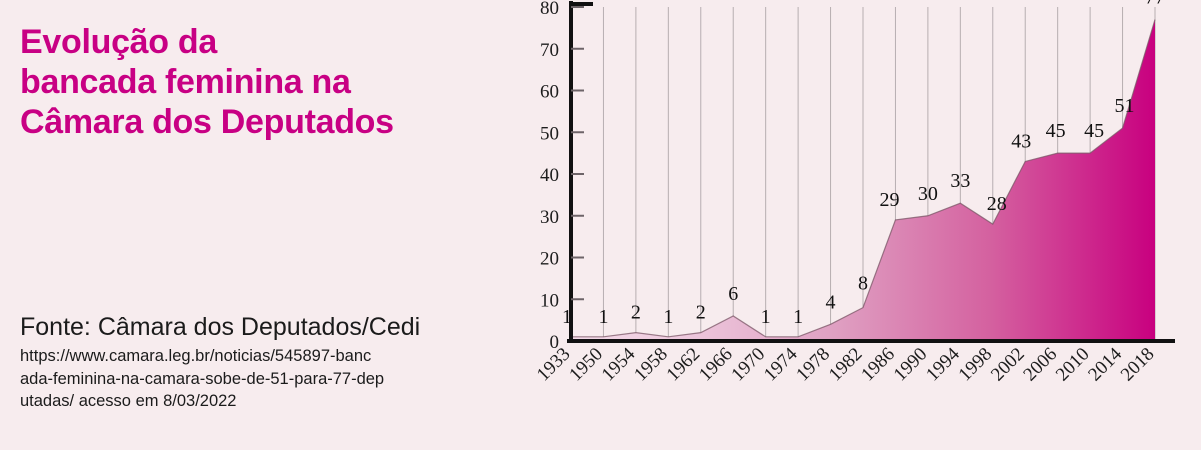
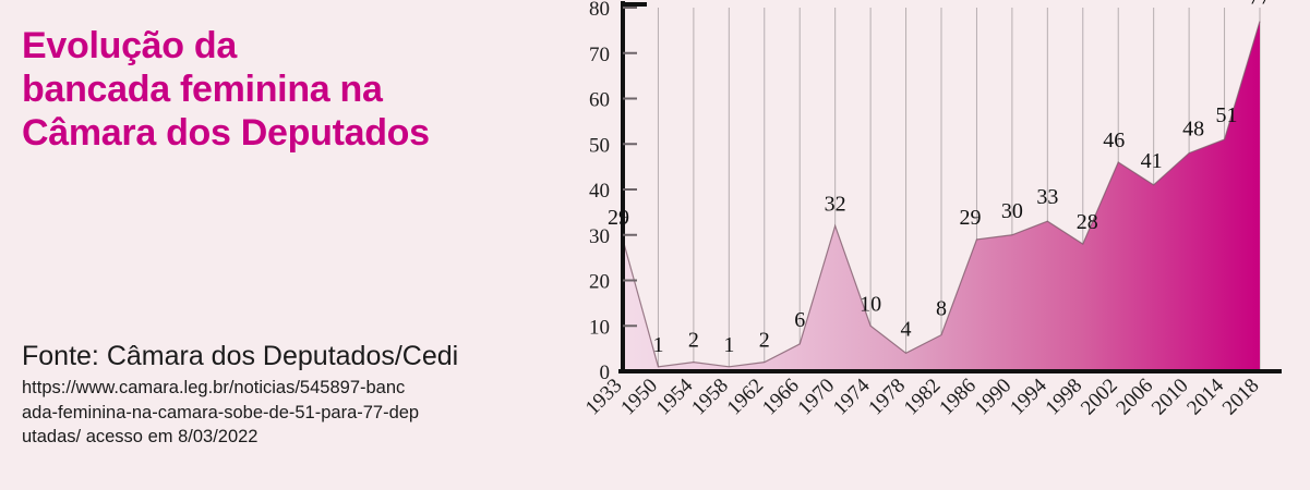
1933: 1 -> 29
1970: 1 -> 32
1974: 1 -> 10
2002: 43 -> 46
2006: 45 -> 41
2010: 45 -> 48
